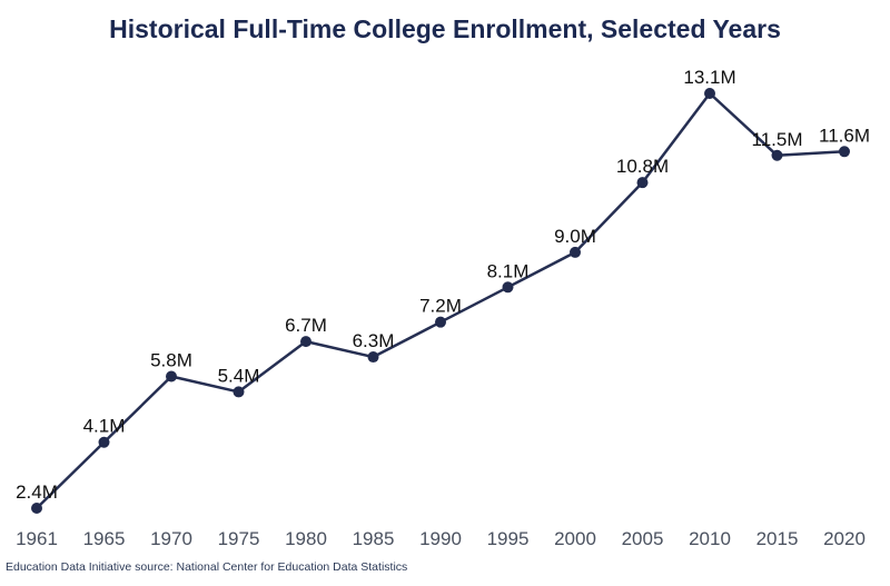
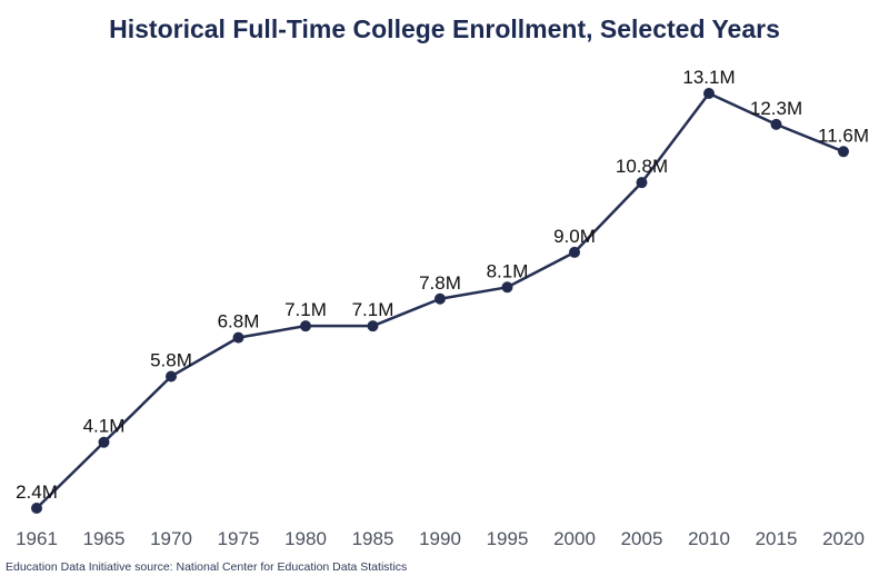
1975: 5.4M -> 6.8M
1980: 6.7M -> 7.1M
1985: 6.3M -> 7.1M
1990: 7.2M -> 7.8M
2015: 11.5M -> 12.3M
